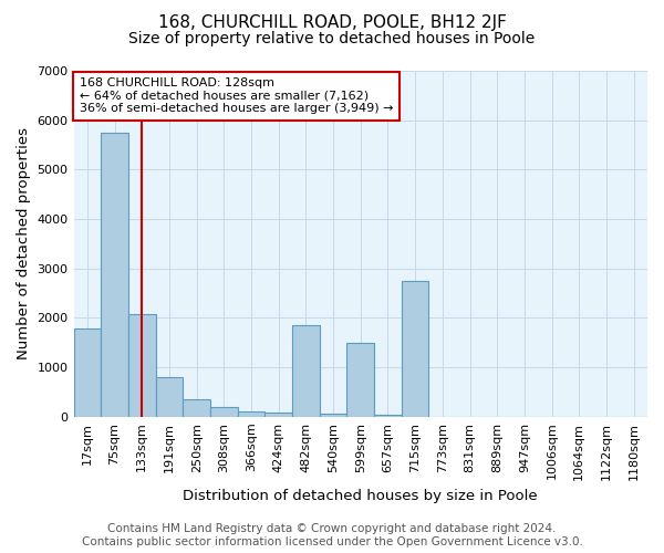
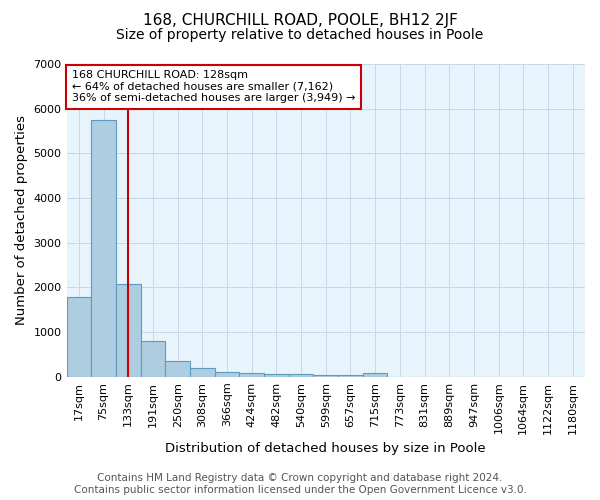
482sqm: 1850 -> 70
599sqm: 1500 -> 40
715sqm: 2750 -> 80
